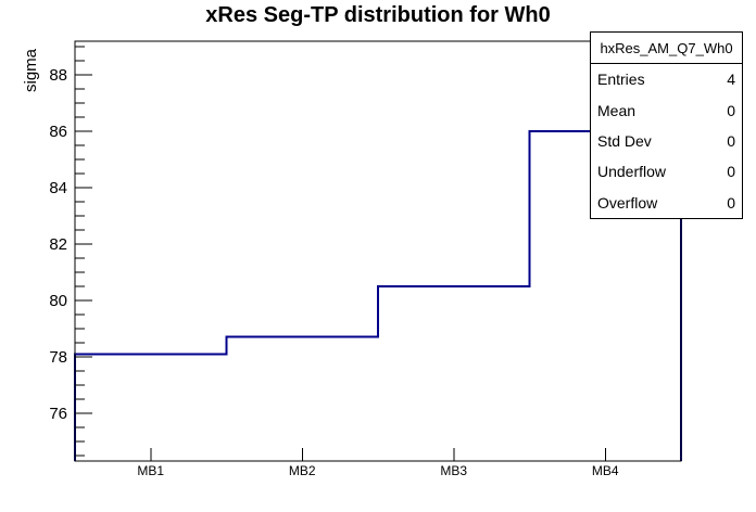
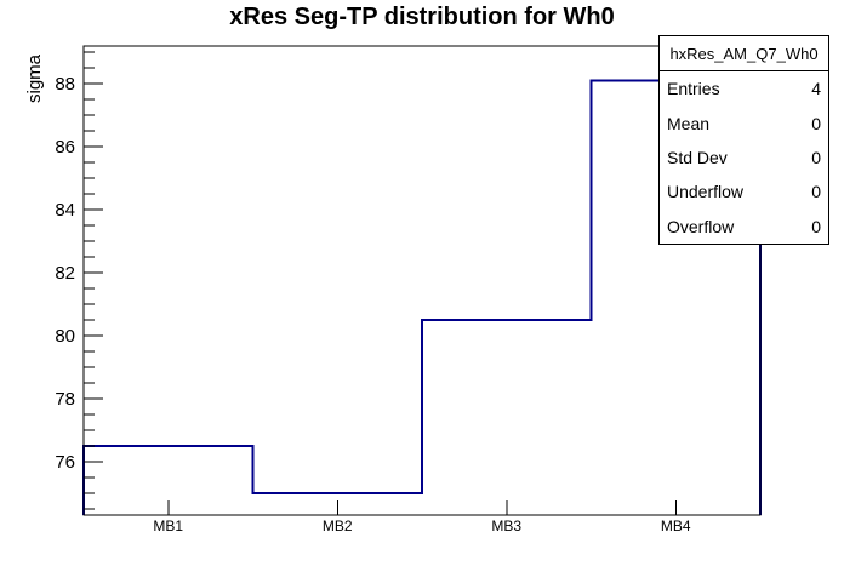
MB1: 78.1 -> 76.5
MB2: 78.7 -> 75.0
MB4: 86.0 -> 88.1
